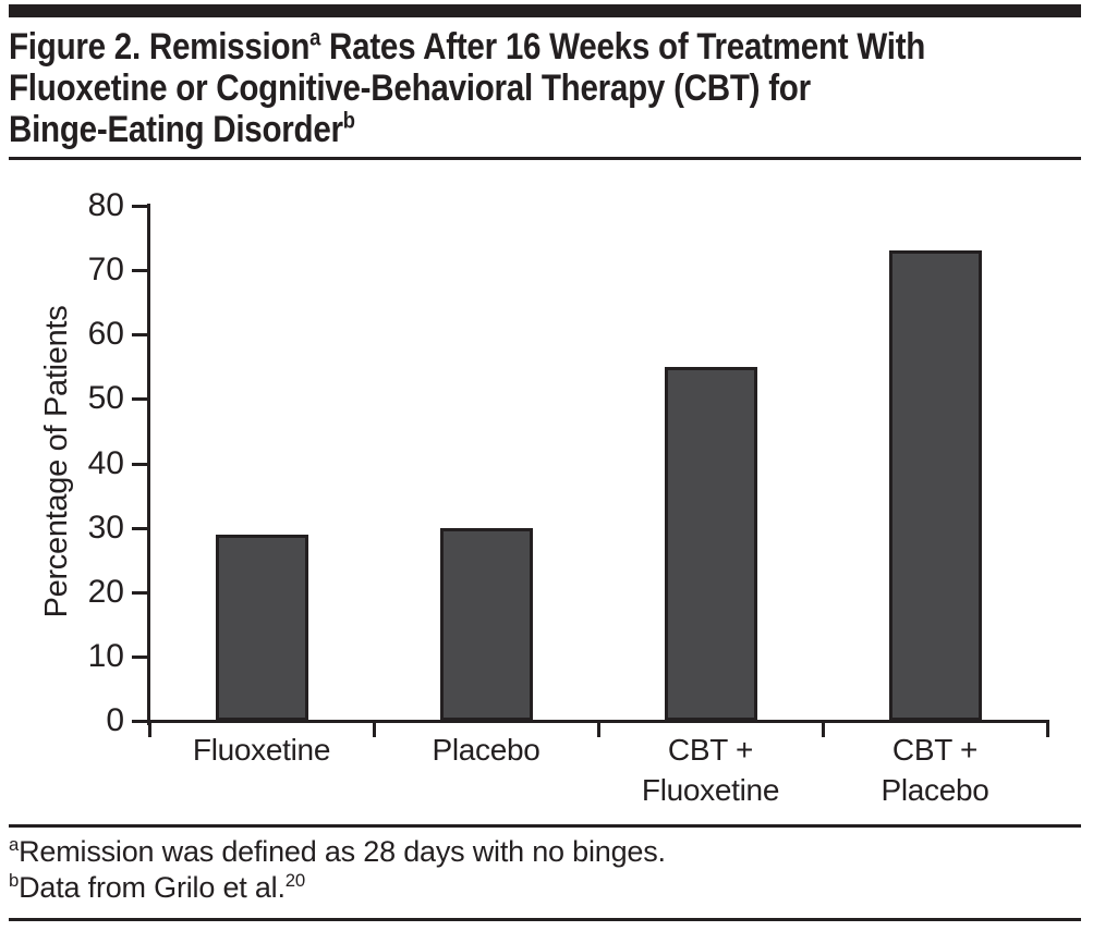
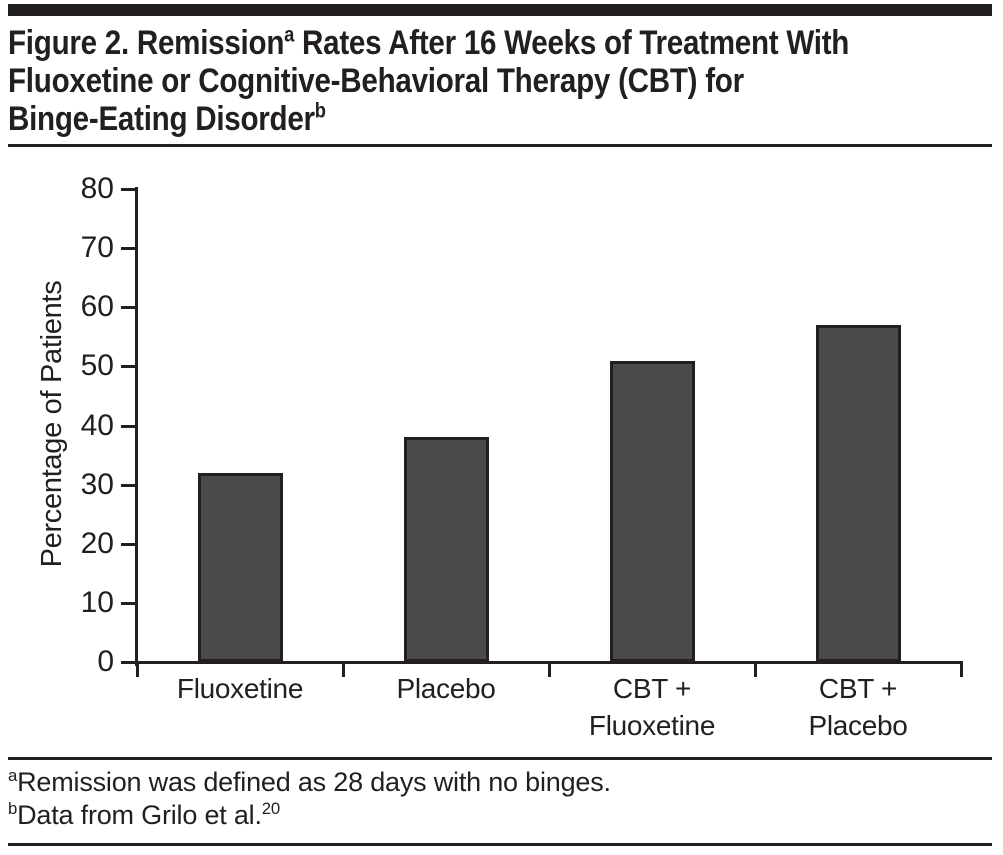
Fluoxetine: 29 -> 32
Placebo: 30 -> 38
CBT + Fluoxetine: 55 -> 51
CBT + Placebo: 73 -> 57
